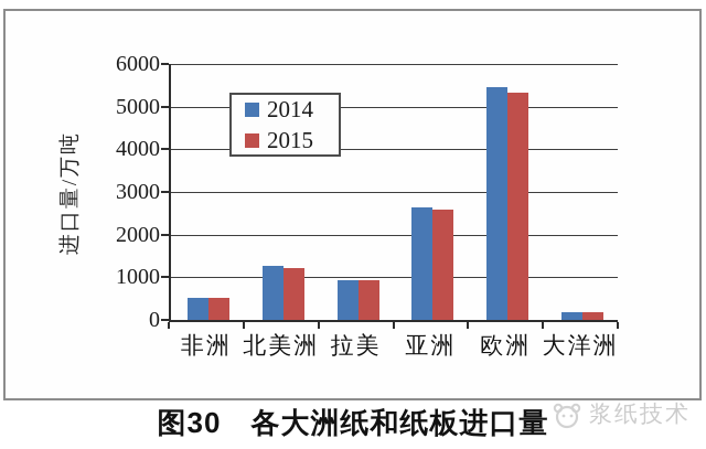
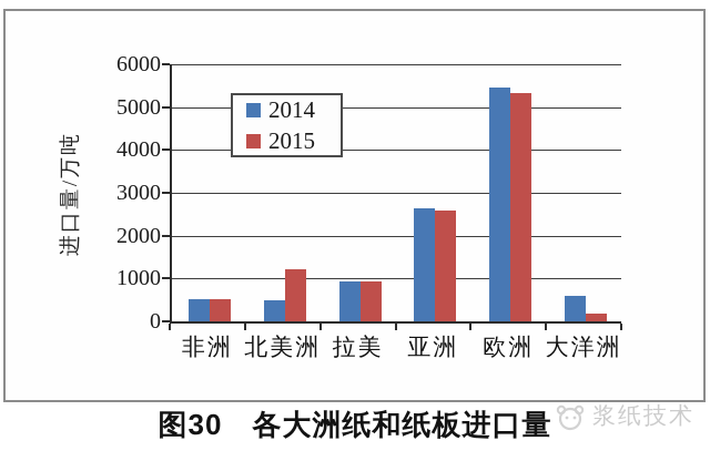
2014/北美洲: 1300 -> 500
2014/大洋洲: 200 -> 600
